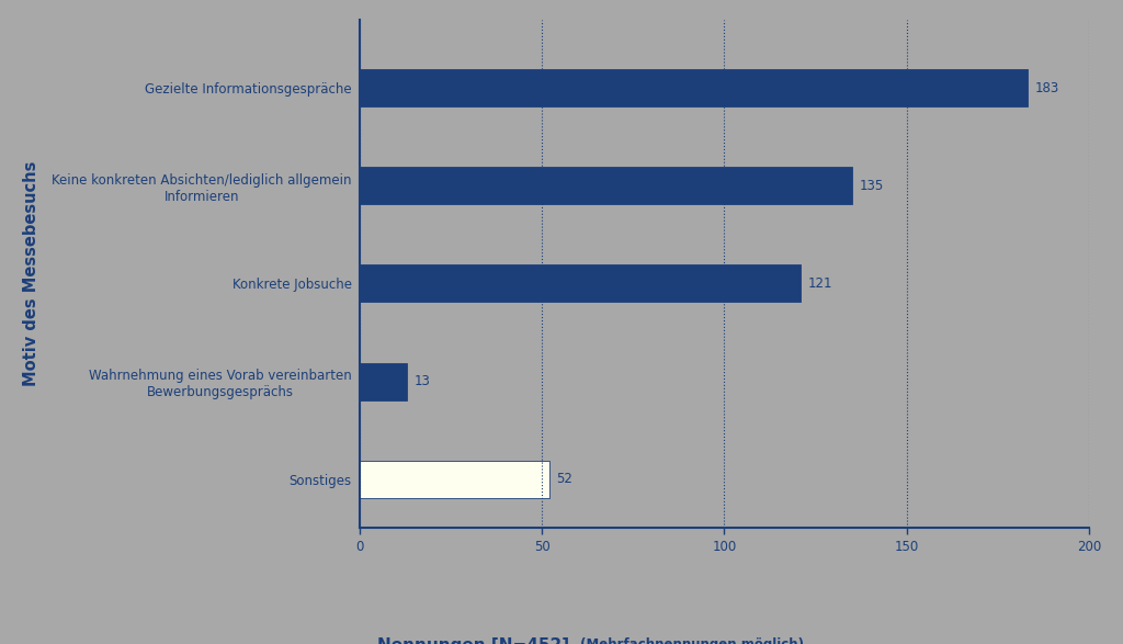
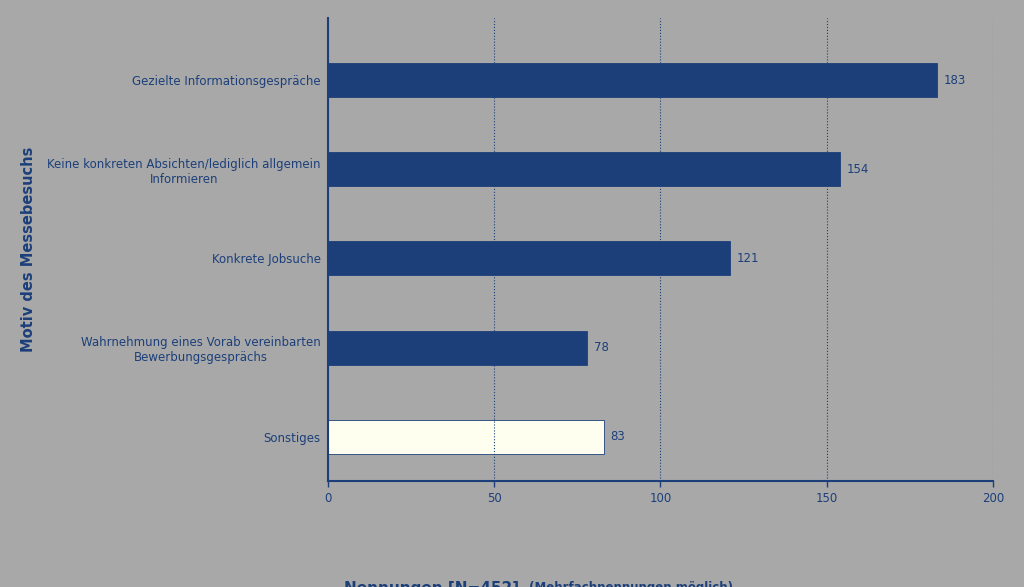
Keine konkreten Absichten/lediglich allgemein Informieren: 135 -> 154
Wahrnehmung eines Vorab vereinbarten Bewerbungsgesprächs: 13 -> 78
Sonstiges: 52 -> 83
